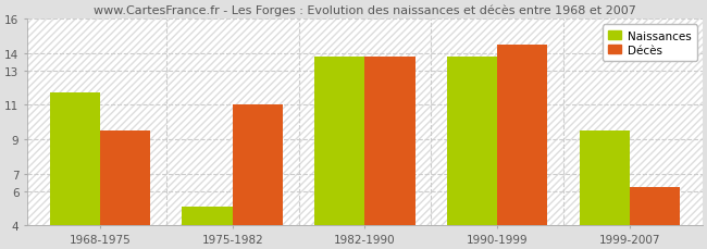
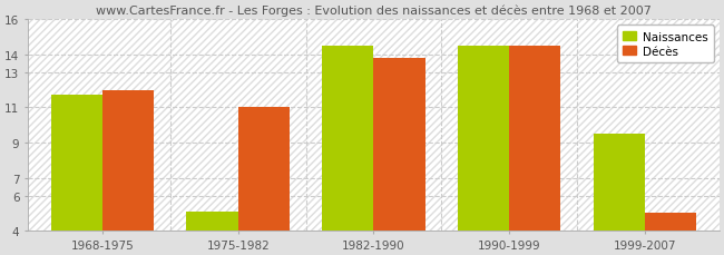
Décès/1968-1975: 9.5 -> 12.0
Naissances/1982-1990: 13.8 -> 14.5
Naissances/1990-1999: 13.8 -> 14.5
Décès/1999-2007: 6.2 -> 5.0
